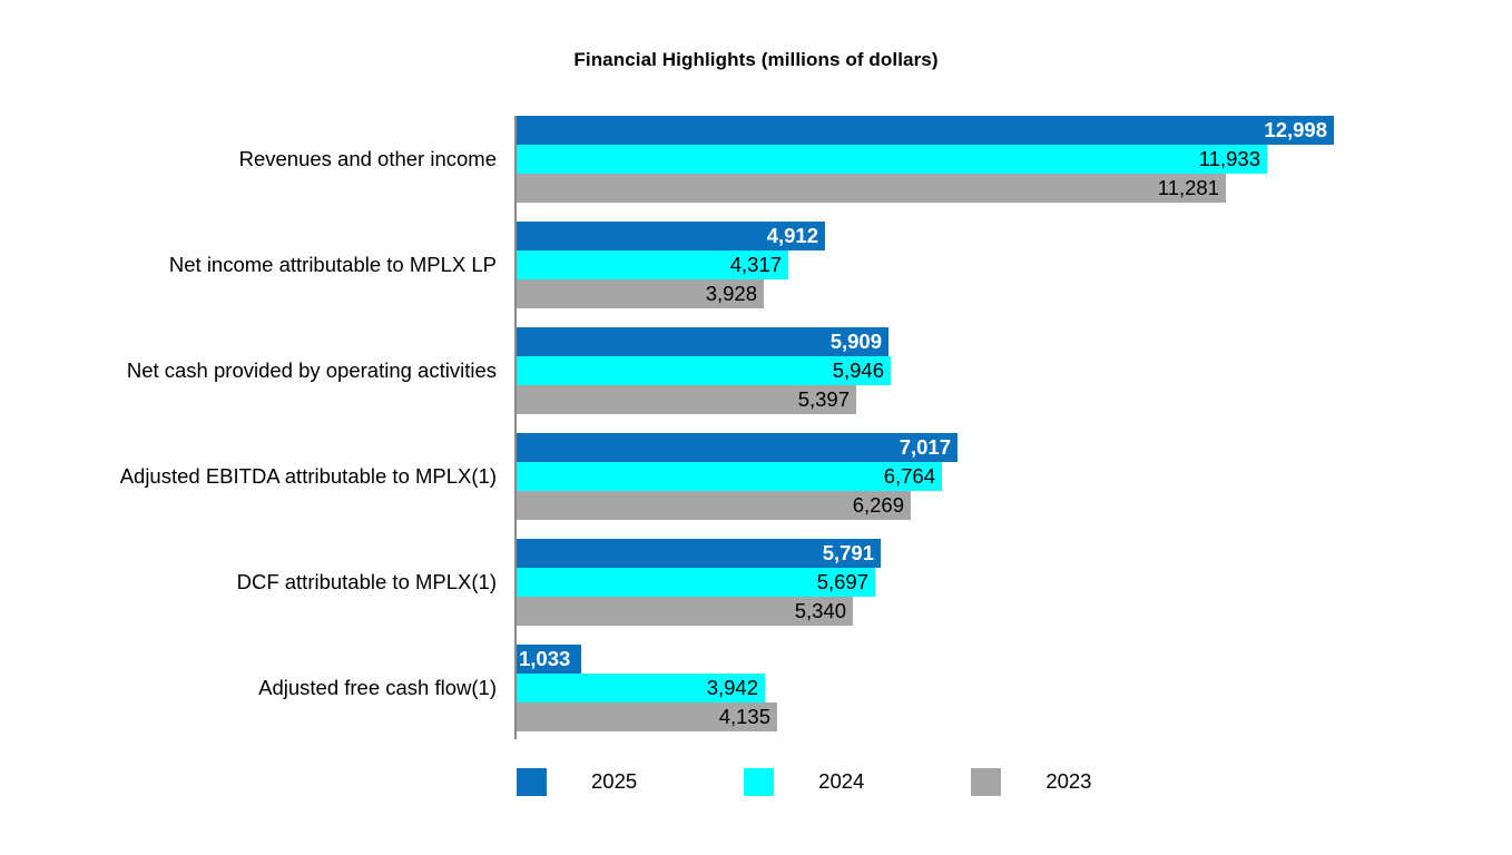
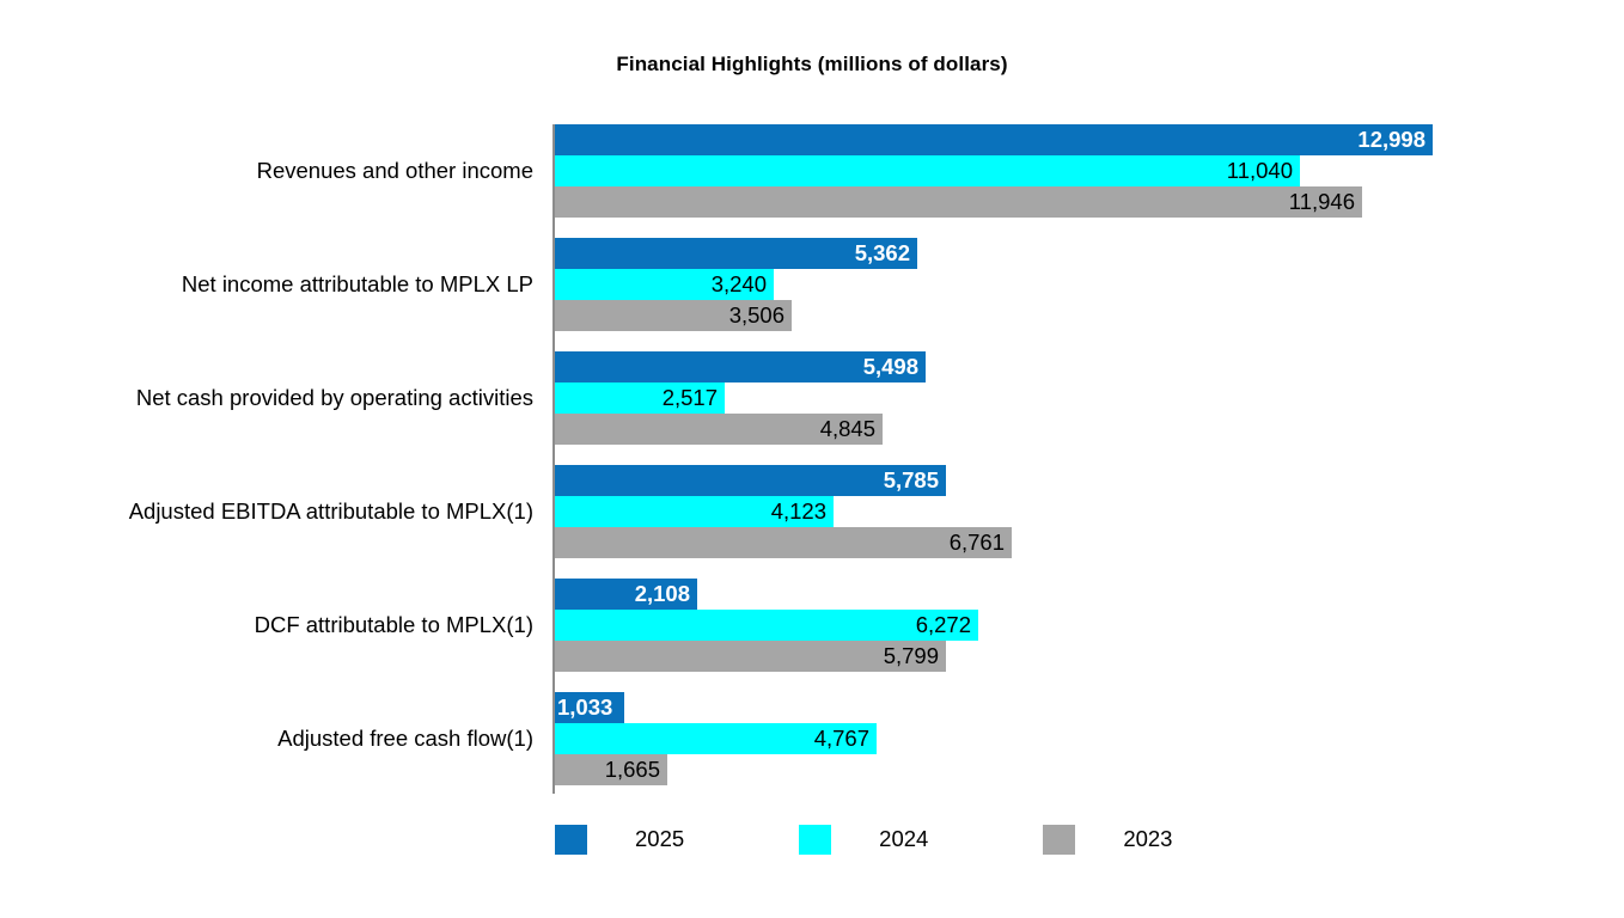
2024/Revenues and other income: 11,933 -> 11,040
2023/Revenues and other income: 11,281 -> 11,946
2025/Net income attributable to MPLX LP: 4,912 -> 5,362
2024/Net income attributable to MPLX LP: 4,317 -> 3,240
2023/Net income attributable to MPLX LP: 3,928 -> 3,506
2025/Net cash provided by operating activities: 5,909 -> 5,498
2024/Net cash provided by operating activities: 5,946 -> 2,517
2023/Net cash provided by operating activities: 5,397 -> 4,845
2025/Adjusted EBITDA attributable to MPLX(1): 7,017 -> 5,785
2024/Adjusted EBITDA attributable to MPLX(1): 6,764 -> 4,123
2023/Adjusted EBITDA attributable to MPLX(1): 6,269 -> 6,761
2025/DCF attributable to MPLX(1): 5,791 -> 2,108
2024/DCF attributable to MPLX(1): 5,697 -> 6,272
2023/DCF attributable to MPLX(1): 5,340 -> 5,799
2024/Adjusted free cash flow(1): 3,942 -> 4,767
2023/Adjusted free cash flow(1): 4,135 -> 1,665
